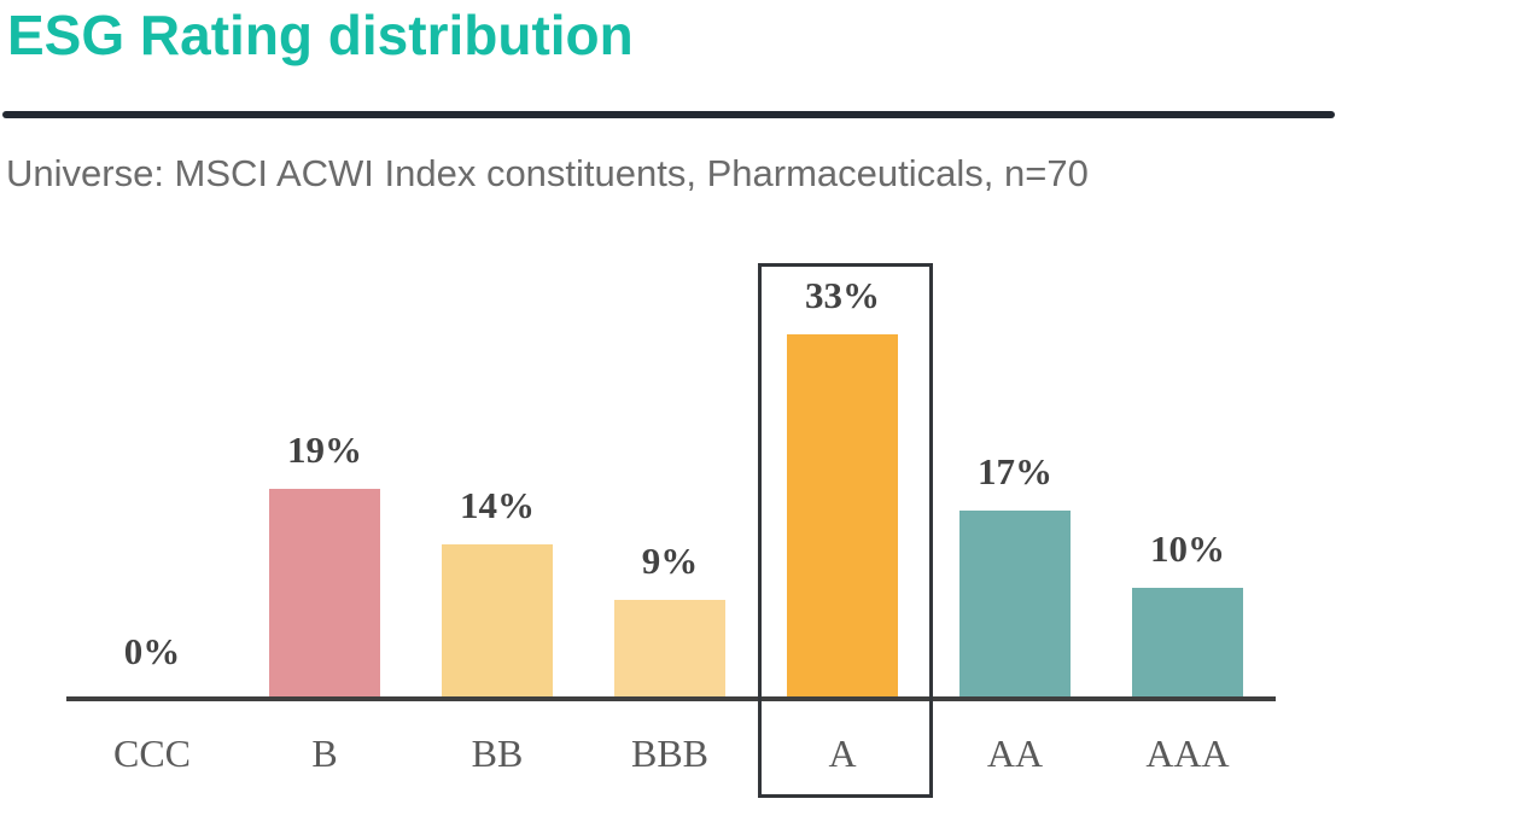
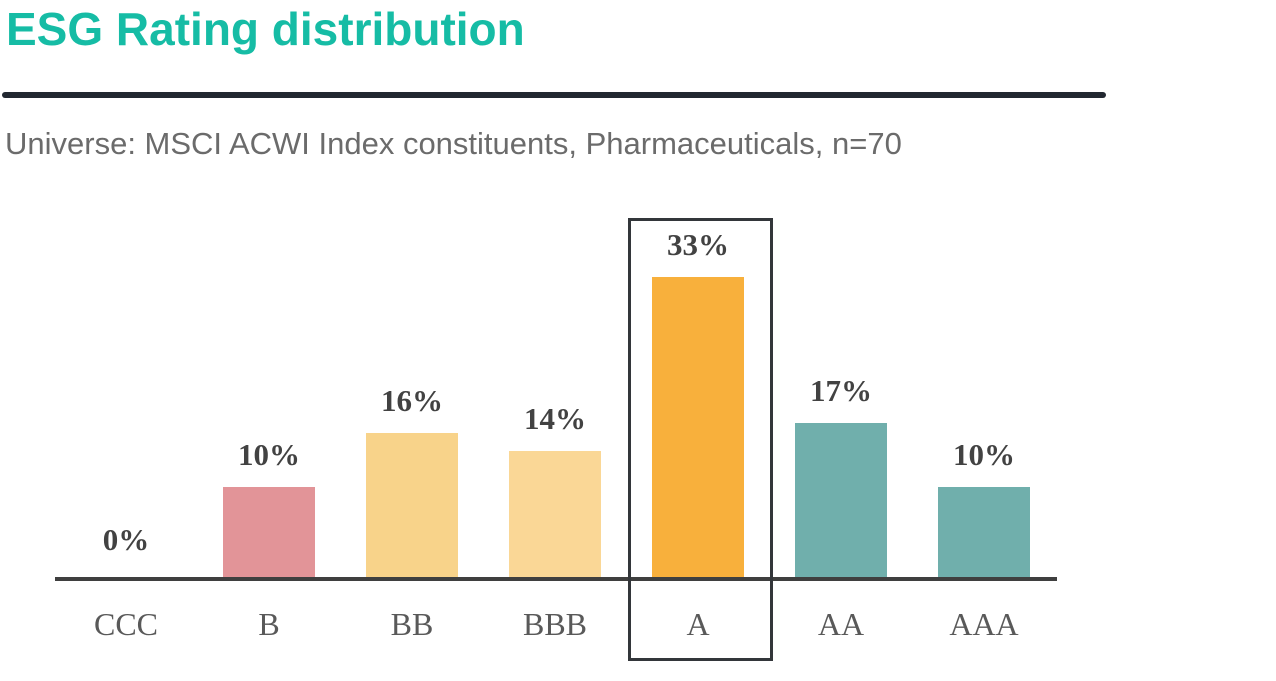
B: 19% -> 10%
BB: 14% -> 16%
BBB: 9% -> 14%
